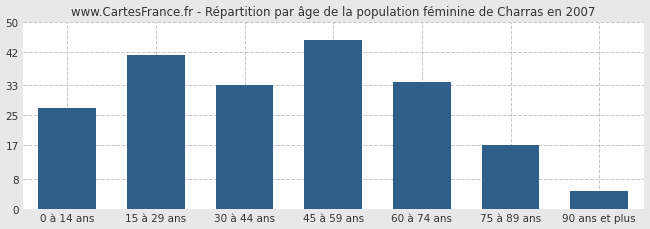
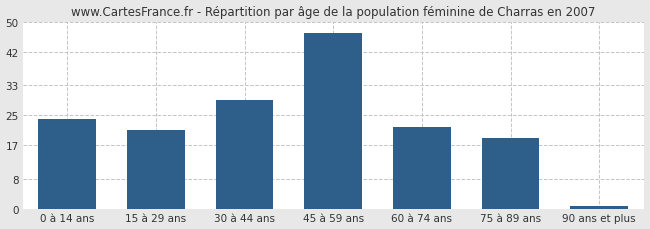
0 à 14 ans: 27 -> 24
15 à 29 ans: 41 -> 21
30 à 44 ans: 33 -> 29
45 à 59 ans: 45 -> 47
60 à 74 ans: 34 -> 22
75 à 89 ans: 17 -> 19
90 ans et plus: 5 -> 1
